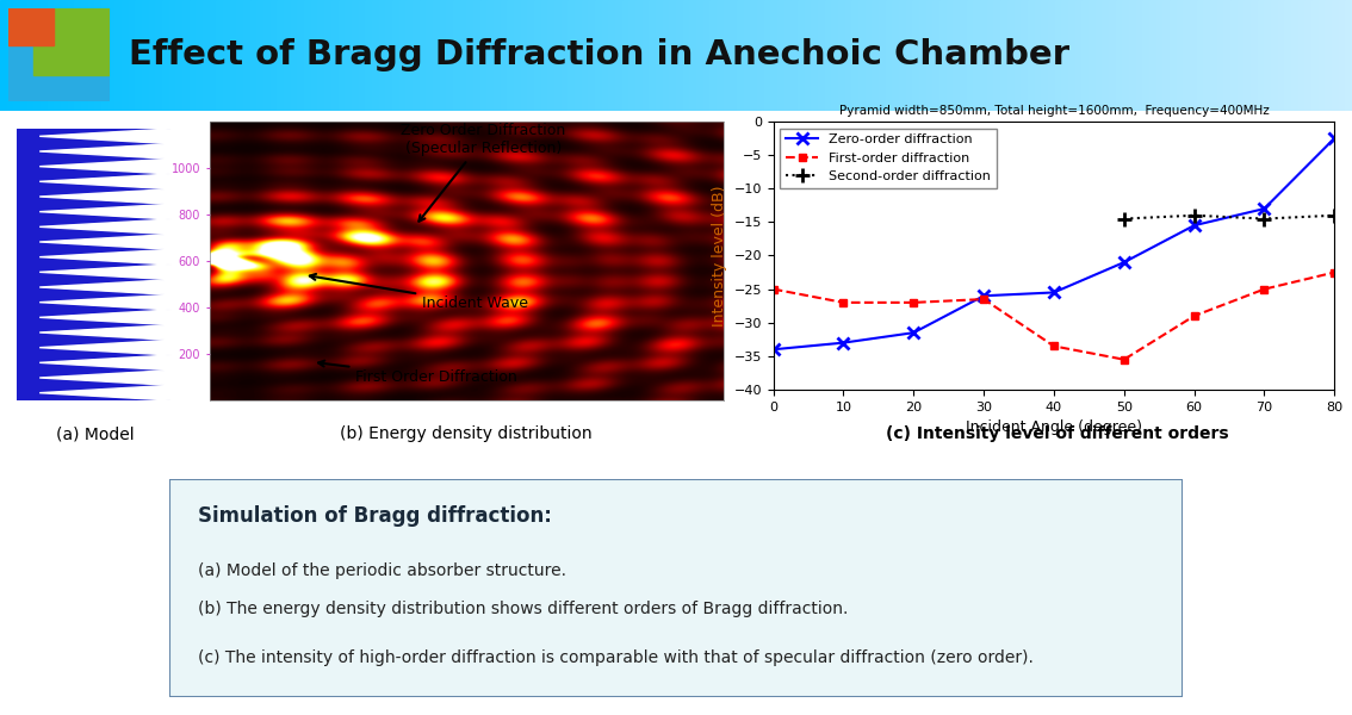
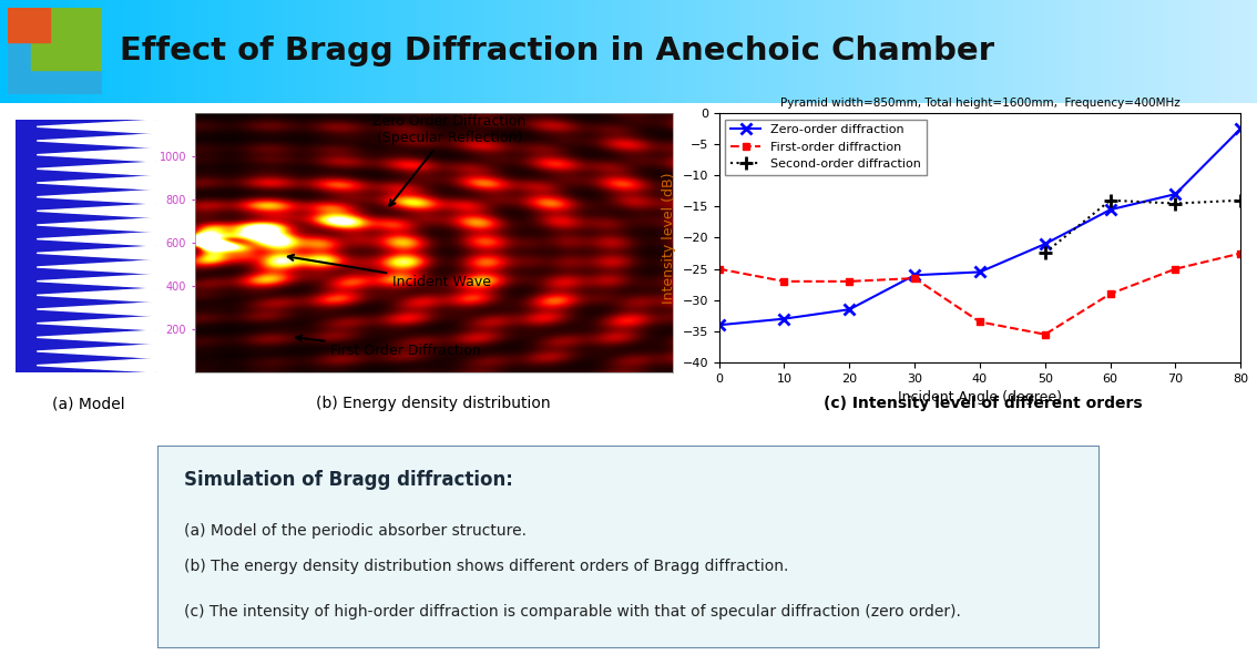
Second-order diffraction/50: -14.5 -> -22.4
